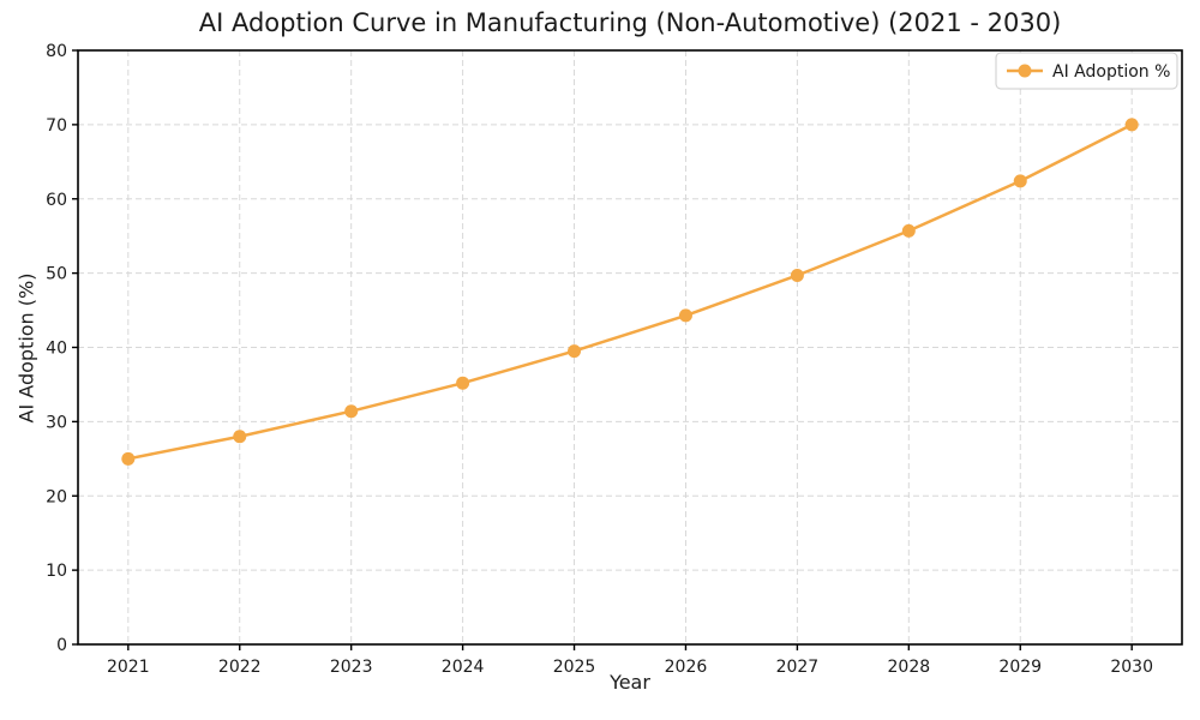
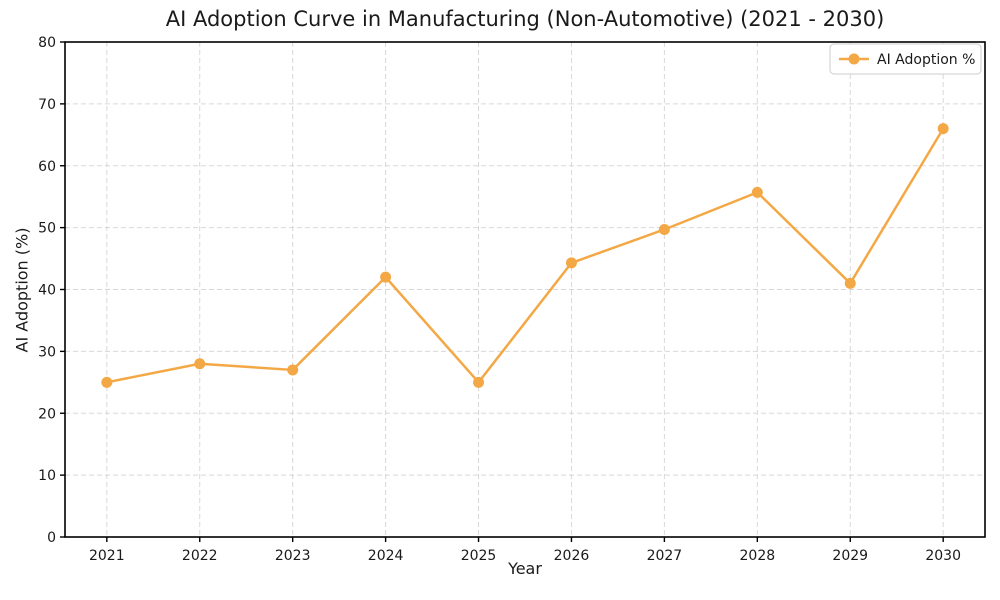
2023: 31 -> 27
2024: 35 -> 42
2025: 40 -> 25
2029: 62 -> 41
2030: 70 -> 66
